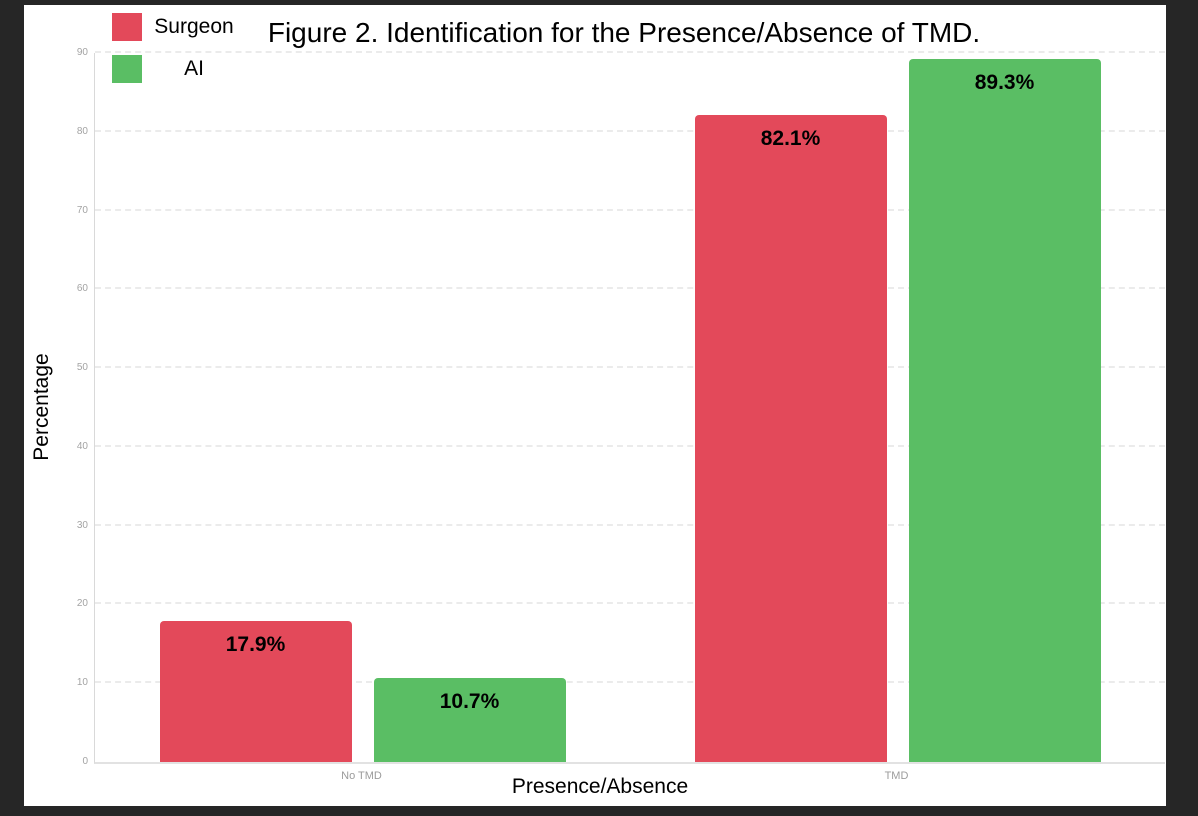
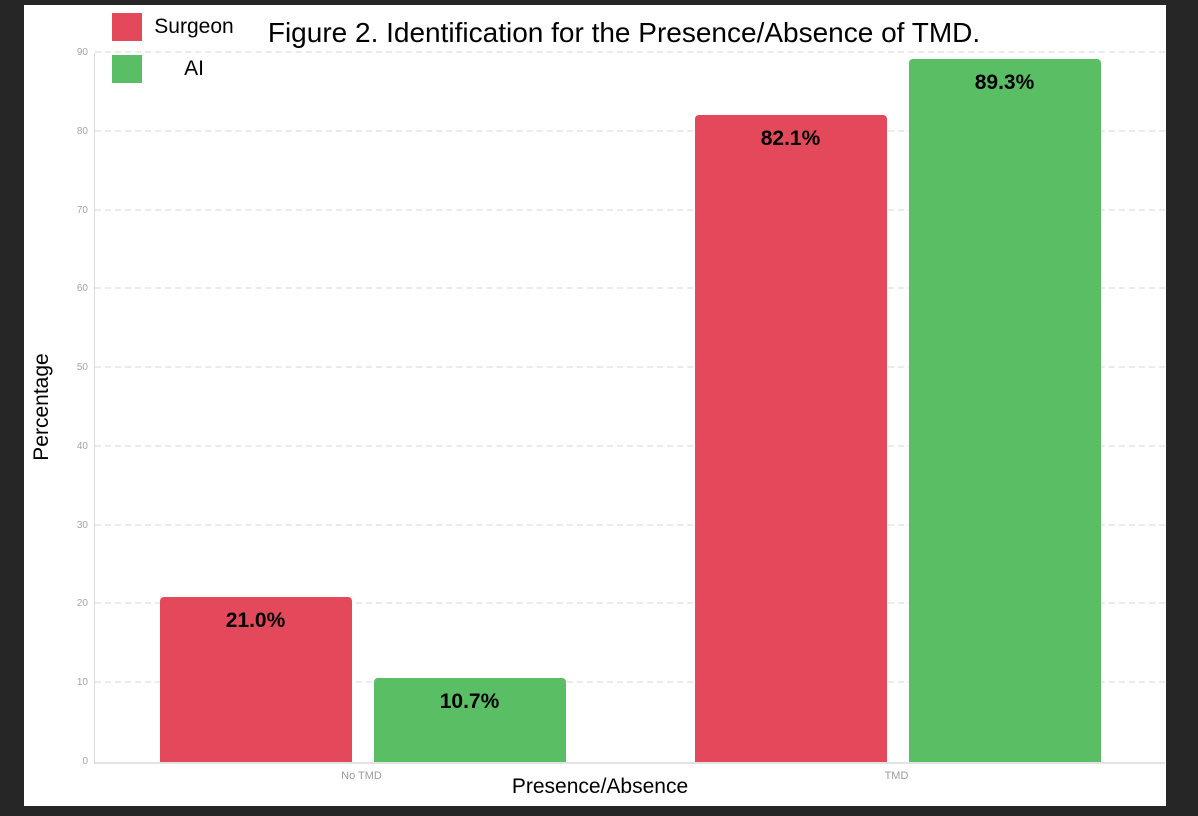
Surgeon/No TMD: 17.9% -> 21.0%
